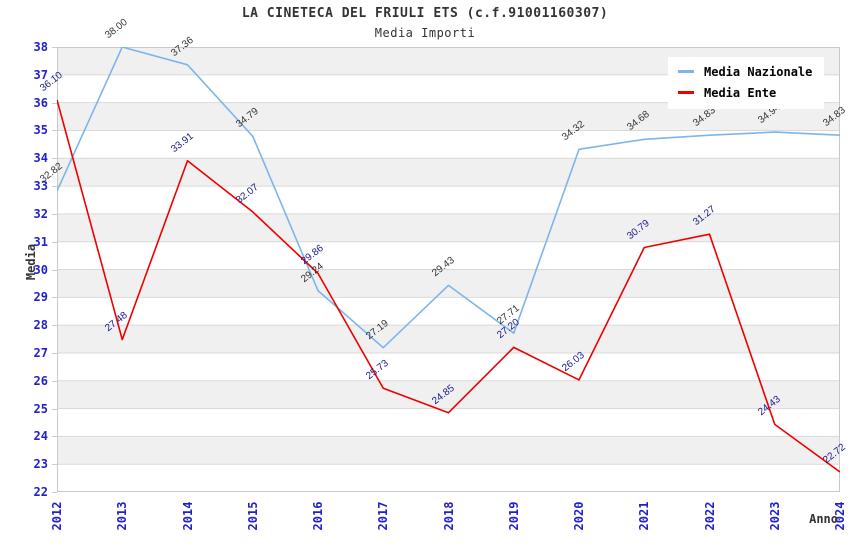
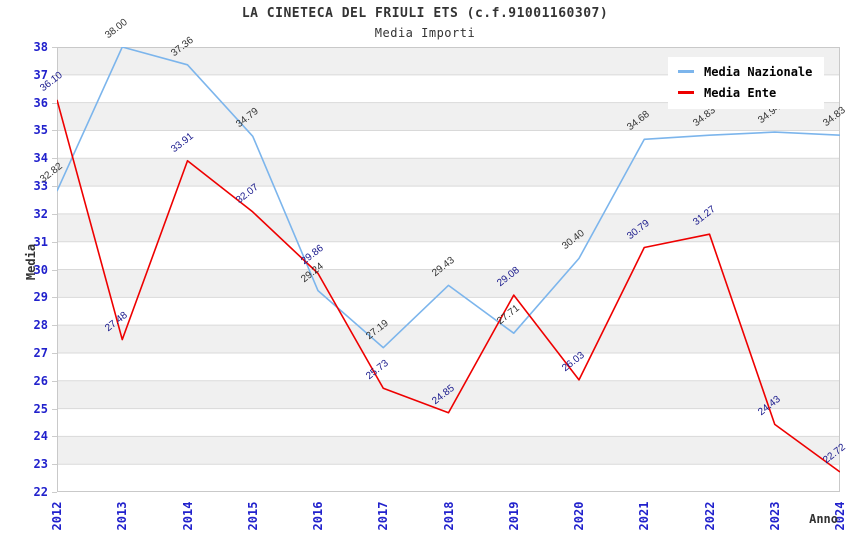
Media Ente/2019: 27.20 -> 29.08
Media Nazionale/2020: 34.32 -> 30.40
